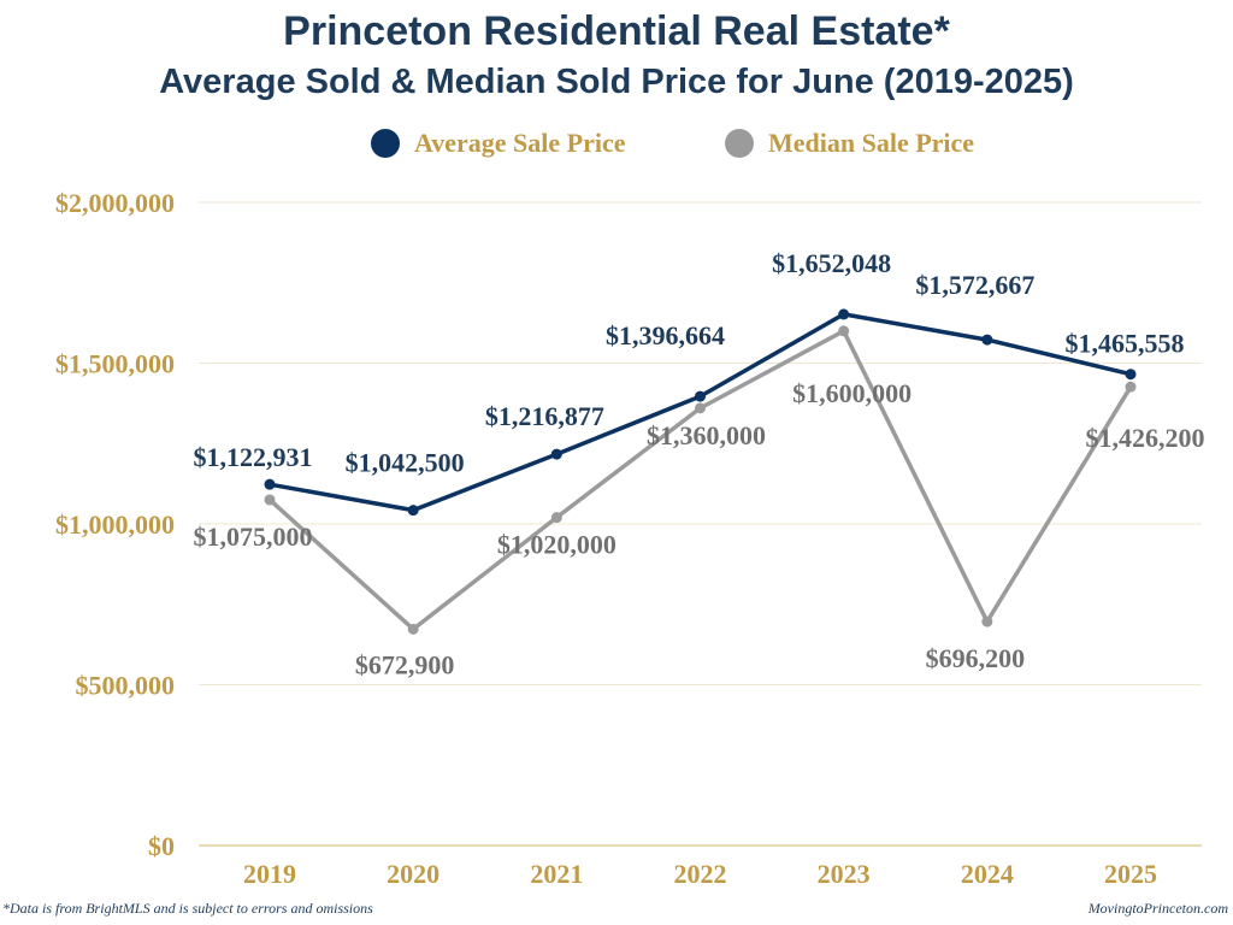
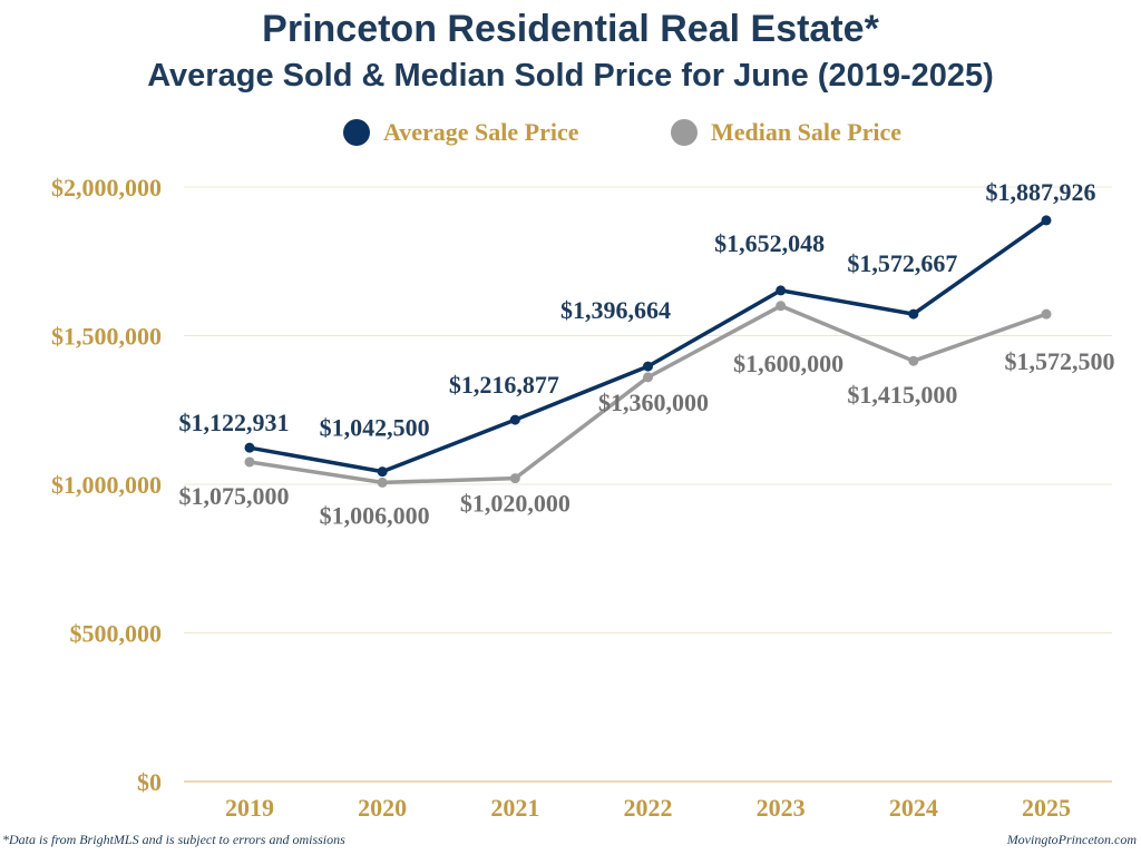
Median Sale Price/2020: $672,900 -> $1,006,000
Median Sale Price/2024: $696,200 -> $1,415,000
Average Sale Price/2025: $1,465,558 -> $1,887,926
Median Sale Price/2025: $1,426,200 -> $1,572,500
